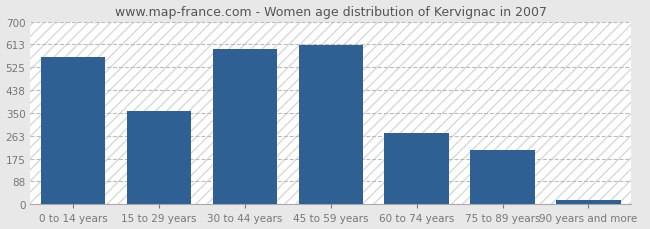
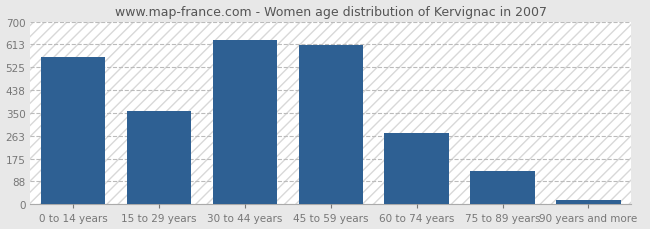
30 to 44 years: 595 -> 628
75 to 89 years: 210 -> 126
